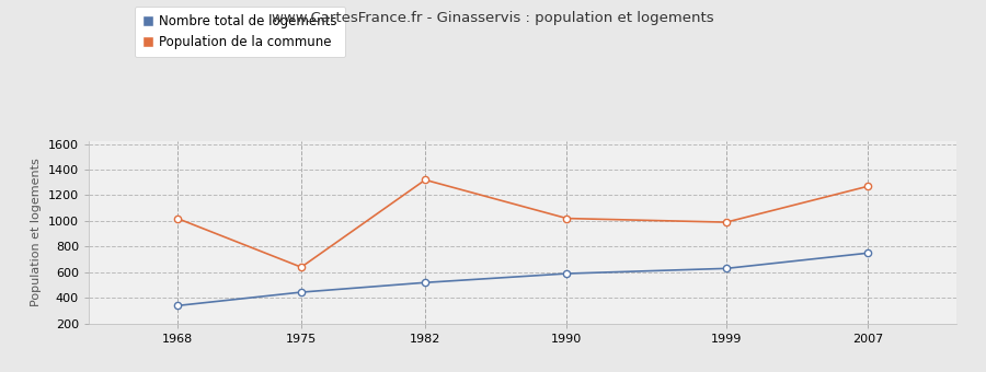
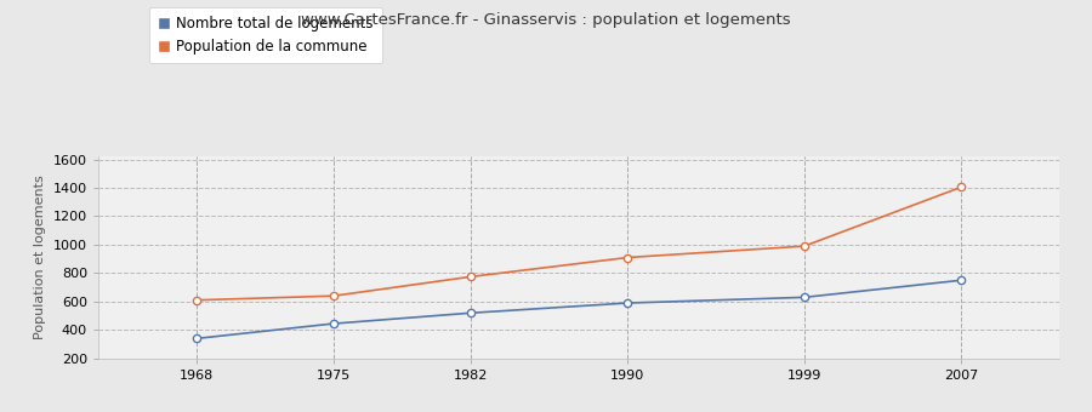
Population de la commune/1968: 1020 -> 610
Population de la commune/1982: 1320 -> 780
Population de la commune/1990: 1020 -> 910
Population de la commune/2007: 1270 -> 1400
